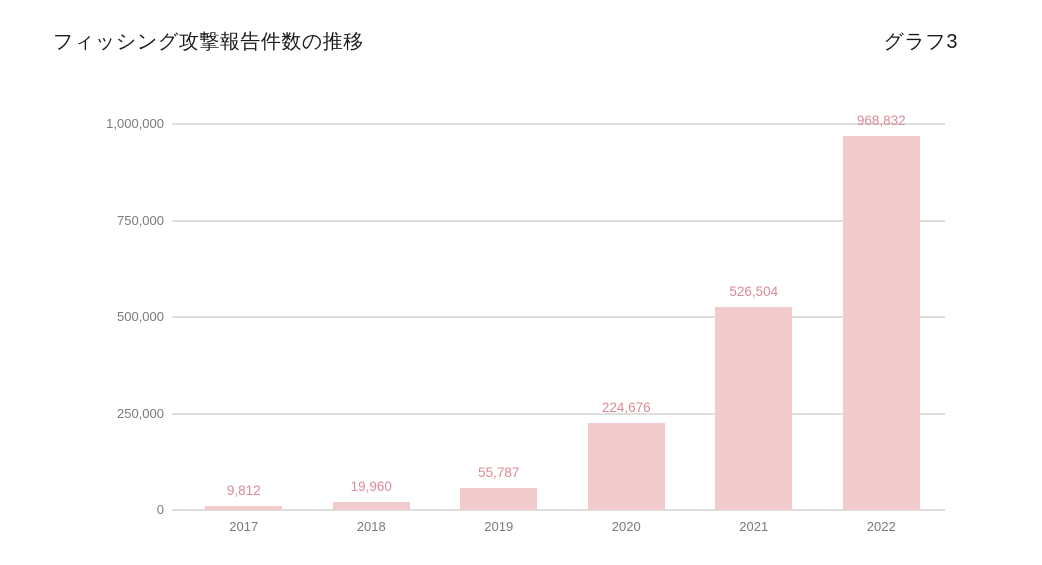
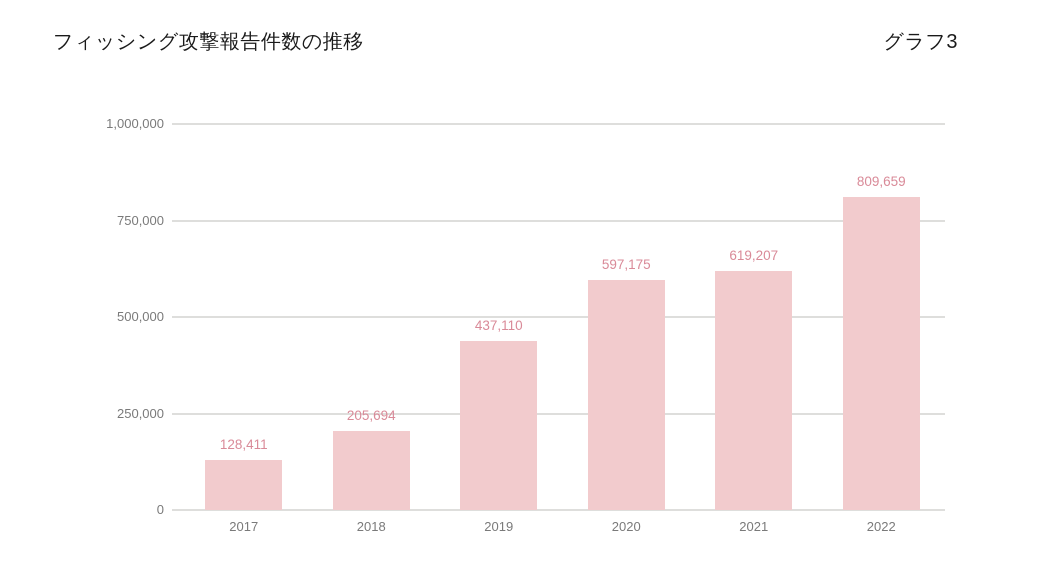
2017: 9,812 -> 128,411
2018: 19,960 -> 205,694
2019: 55,787 -> 437,110
2020: 224,676 -> 597,175
2021: 526,504 -> 619,207
2022: 968,832 -> 809,659
